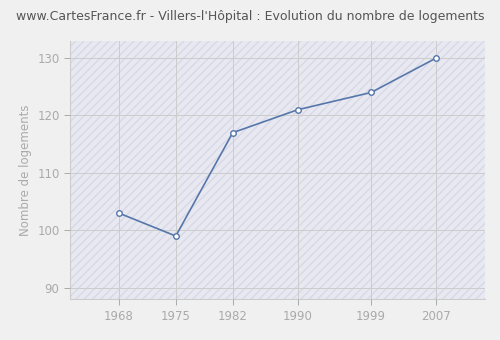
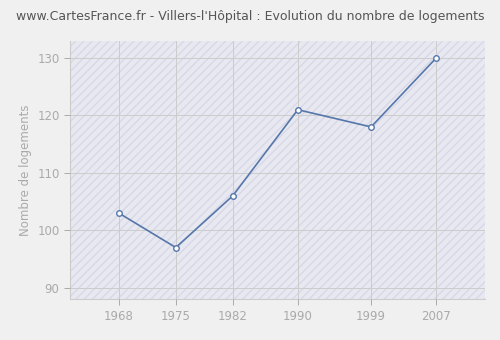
1975: 99 -> 97
1982: 117 -> 106
1999: 124 -> 118
